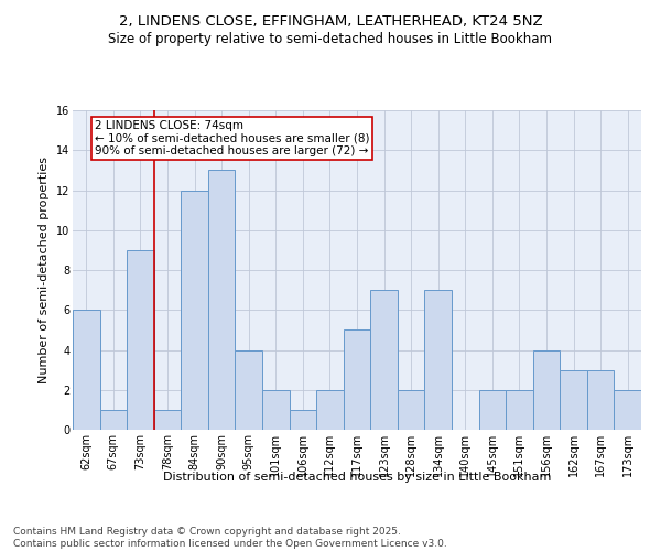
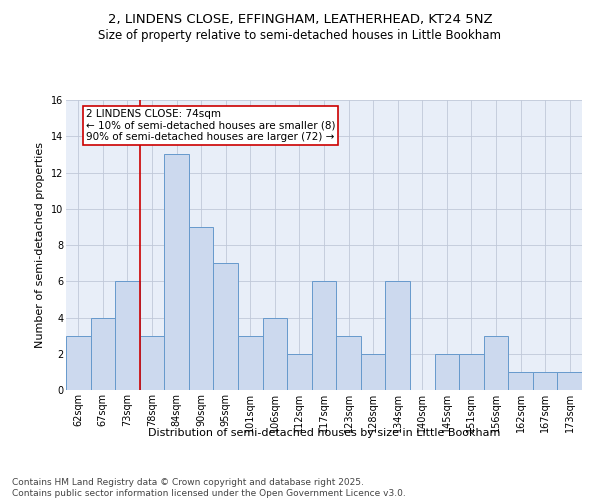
62sqm: 6 -> 3
67sqm: 1 -> 4
73sqm: 9 -> 6
78sqm: 1 -> 3
84sqm: 12 -> 13
90sqm: 13 -> 9
95sqm: 4 -> 7
101sqm: 2 -> 3
106sqm: 1 -> 4
117sqm: 5 -> 6
123sqm: 7 -> 3
134sqm: 7 -> 6
156sqm: 4 -> 3
162sqm: 3 -> 1
167sqm: 3 -> 1
173sqm: 2 -> 1
